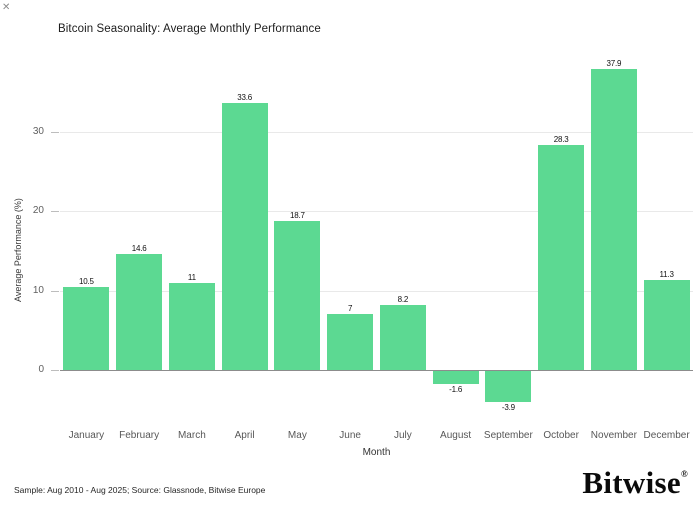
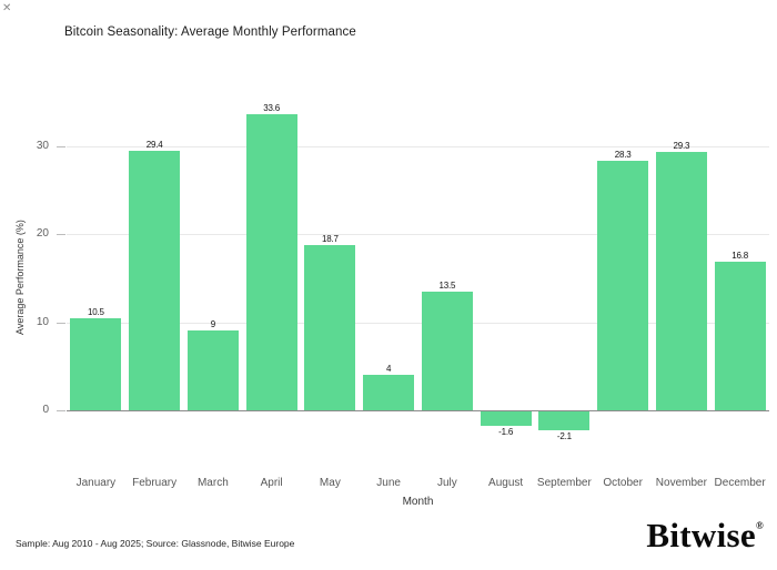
February: 14.6 -> 29.4
March: 11 -> 9
June: 7 -> 4
July: 8.2 -> 13.5
September: -3.9 -> -2.1
November: 37.9 -> 29.3
December: 11.3 -> 16.8
